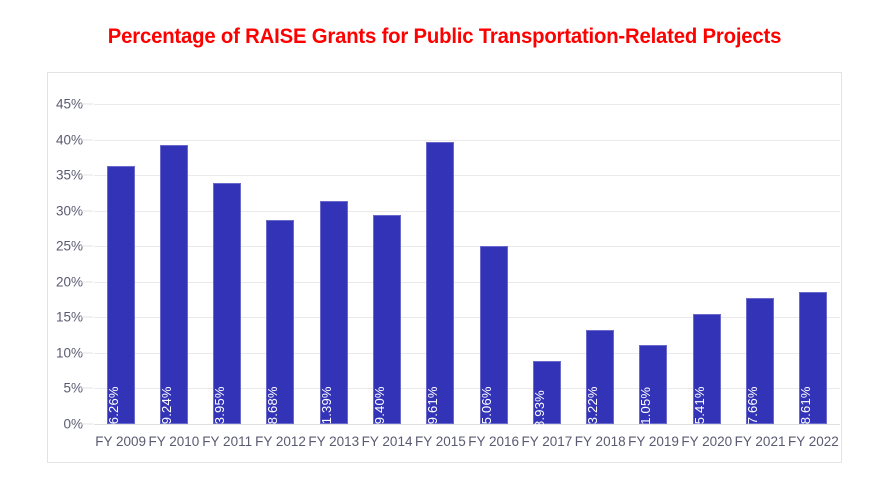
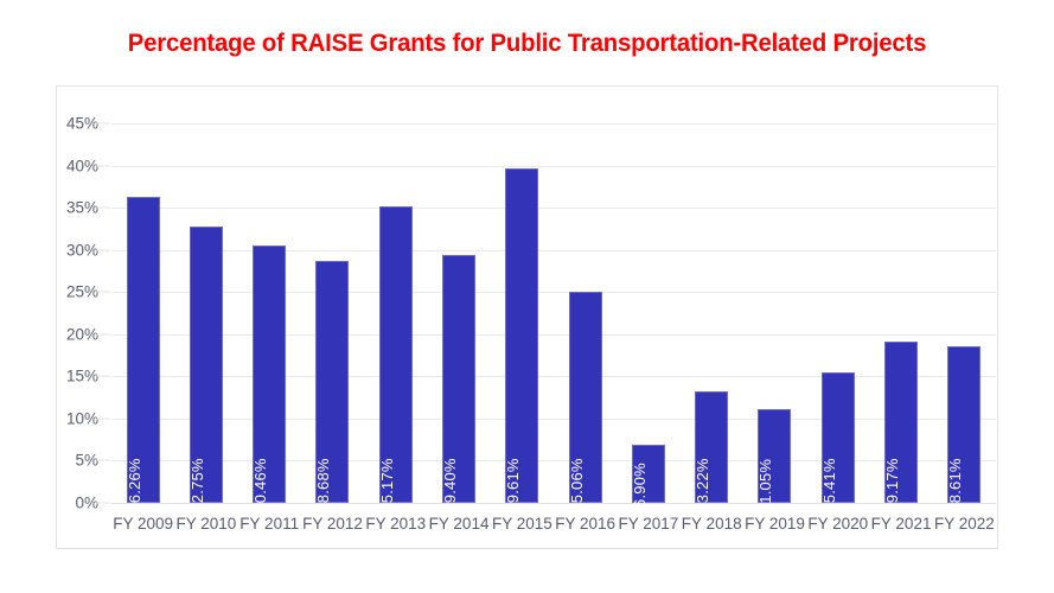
FY 2010: 39.24% -> 32.75%
FY 2011: 33.95% -> 30.46%
FY 2013: 31.39% -> 35.17%
FY 2017: 8.93% -> 6.90%
FY 2021: 17.66% -> 19.17%
